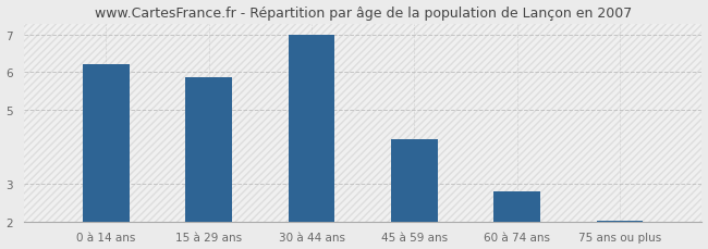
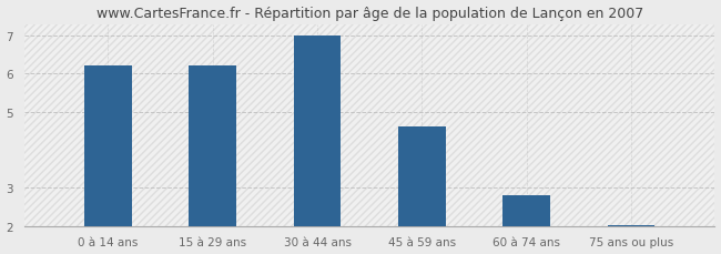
15 à 29 ans: 5.85 -> 6.20
45 à 59 ans: 4.20 -> 4.60
